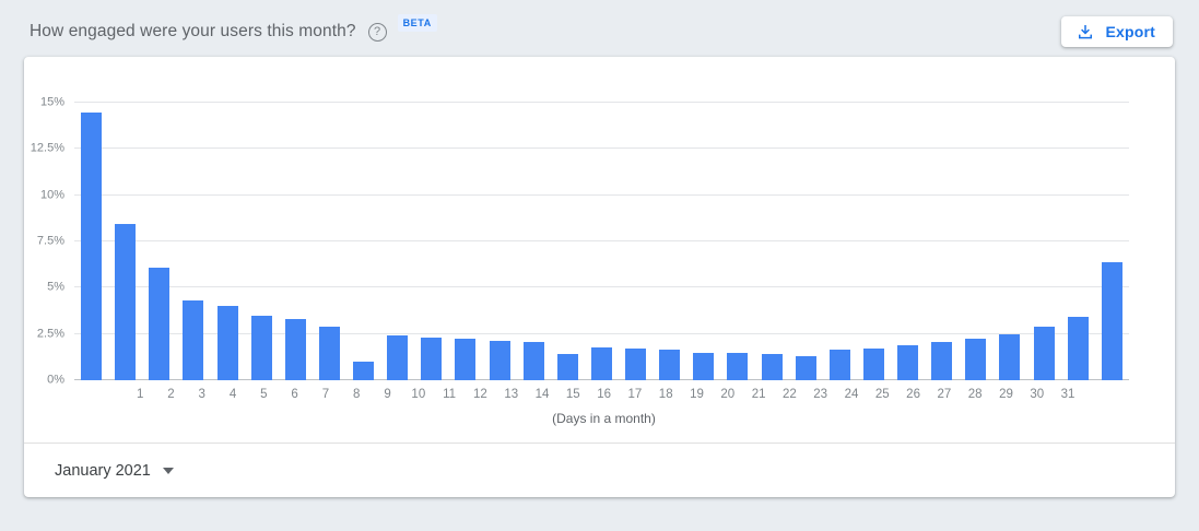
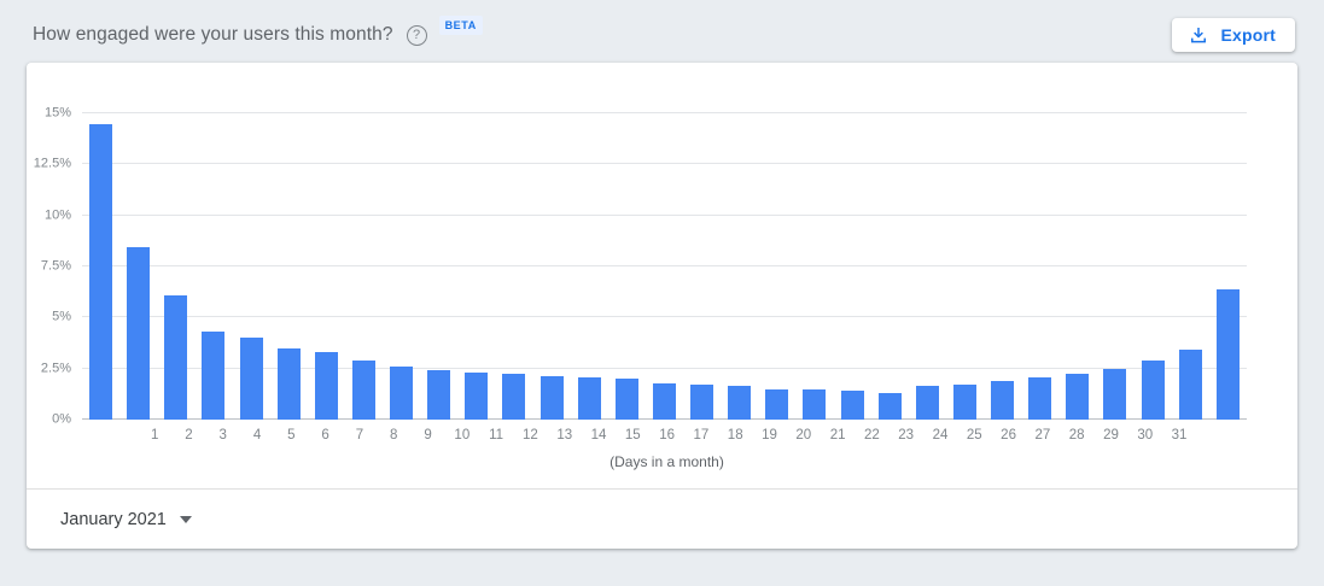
9: 1.0% -> 2.6%
15: 1.4% -> 2.0%
